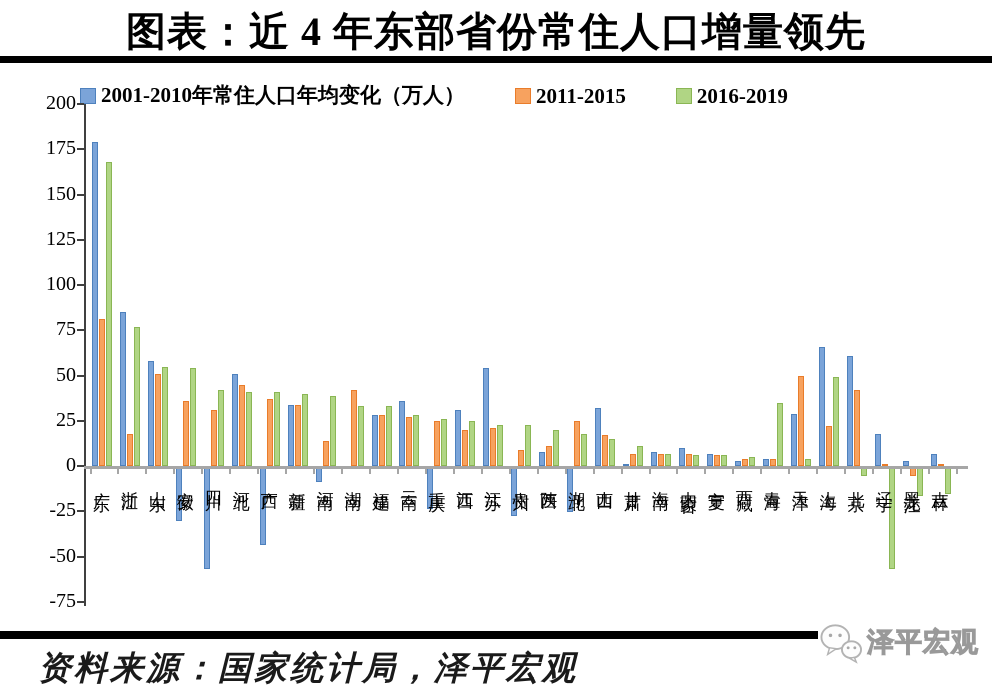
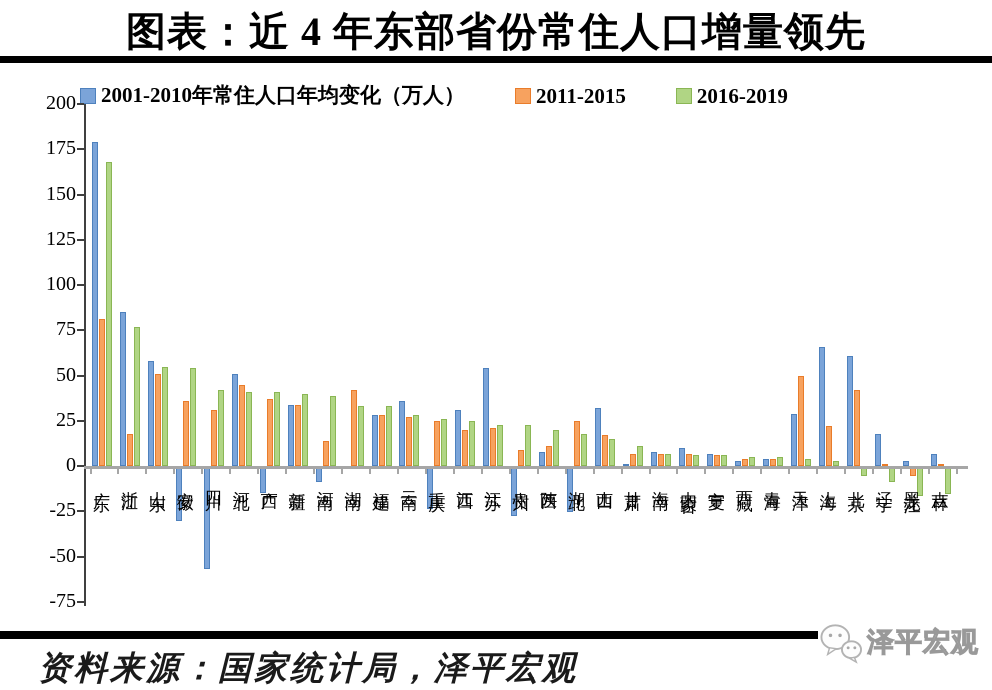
2001-2010年常住人口年均变化（万人）/广西: -43 -> -14
2016-2019/青海: 35 -> 5
2016-2019/上海: 49 -> 3
2016-2019/辽宁: -56 -> -8
